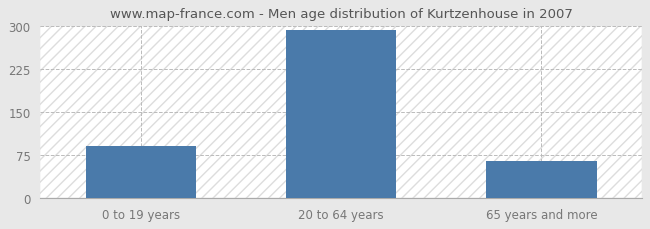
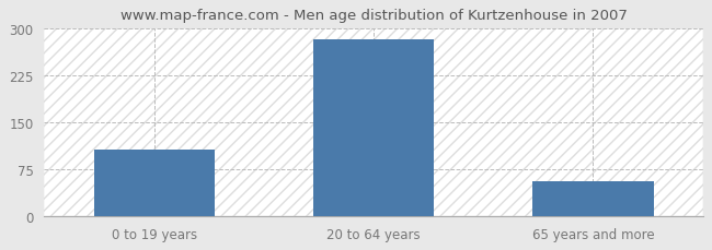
0 to 19 years: 90 -> 106
20 to 64 years: 293 -> 282
65 years and more: 65 -> 56
